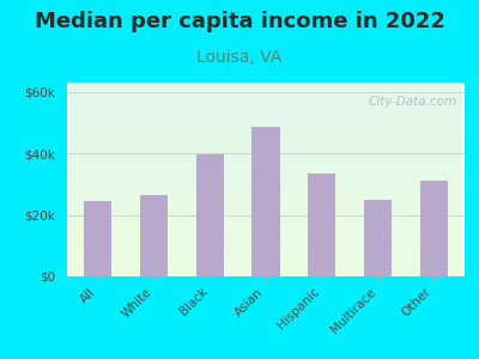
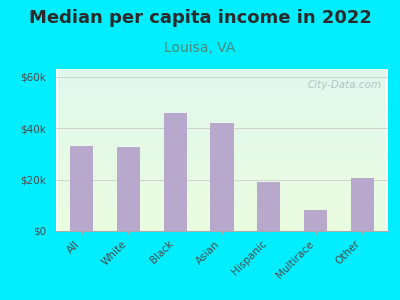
All: $24.5k -> $33.0k
White: $26.5k -> $32.5k
Black: $39.5k -> $46.0k
Asian: $48.5k -> $42.0k
Hispanic: $33.5k -> $19.0k
Multirace: $25.0k -> $8.0k
Other: $31.0k -> $20.5k
